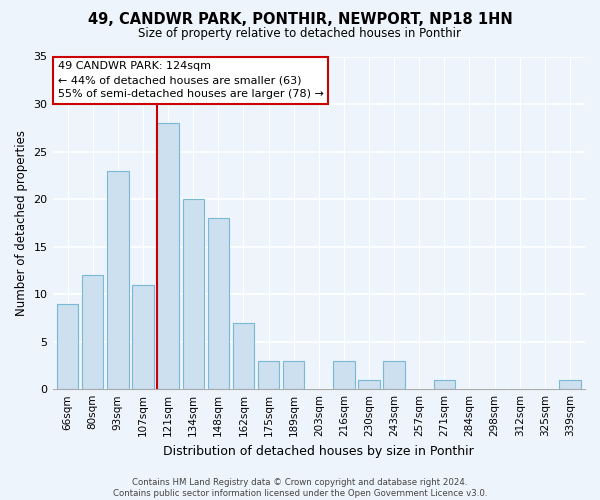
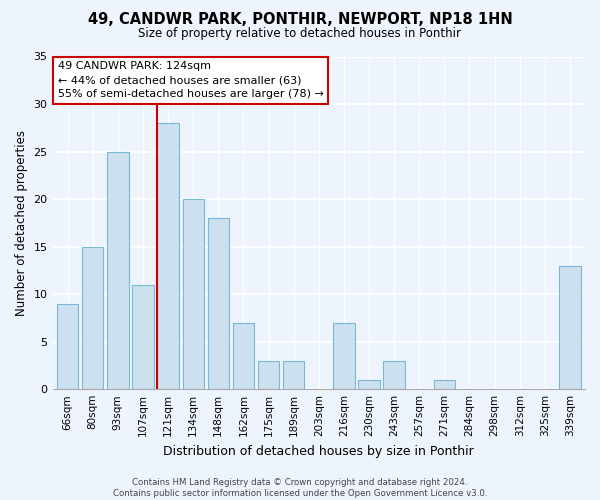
80sqm: 12 -> 15
93sqm: 23 -> 25
216sqm: 3 -> 7
339sqm: 1 -> 13
